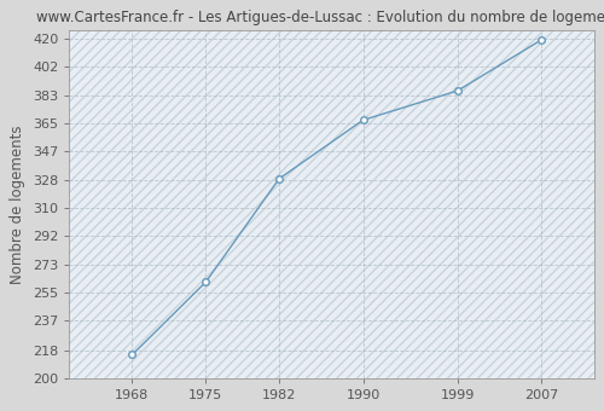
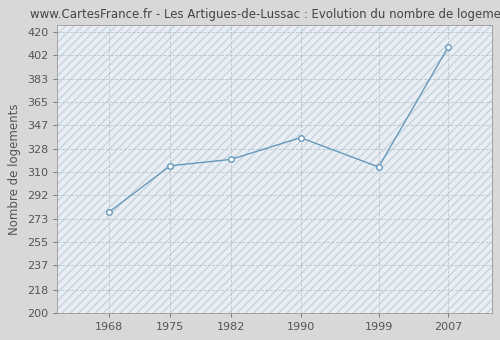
1968: 215 -> 279
1975: 262 -> 315
1982: 329 -> 320
1990: 367 -> 337
1999: 386 -> 314
2007: 419 -> 408
